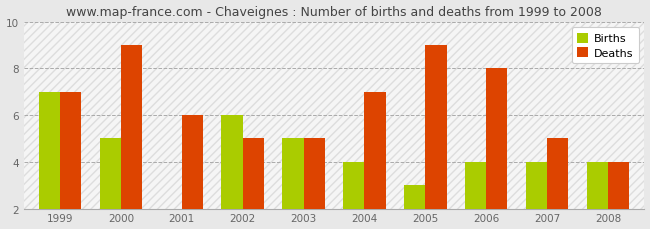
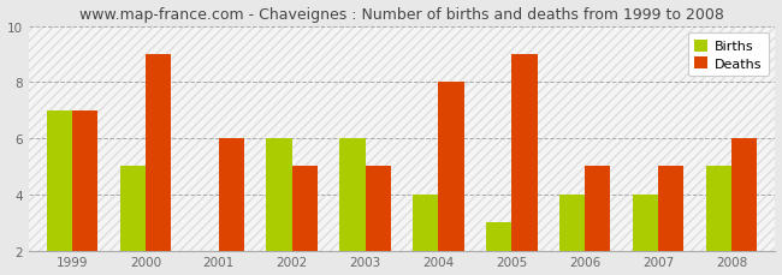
Births/2003: 5 -> 6
Deaths/2004: 7 -> 8
Deaths/2006: 8 -> 5
Births/2008: 4 -> 5
Deaths/2008: 4 -> 6
